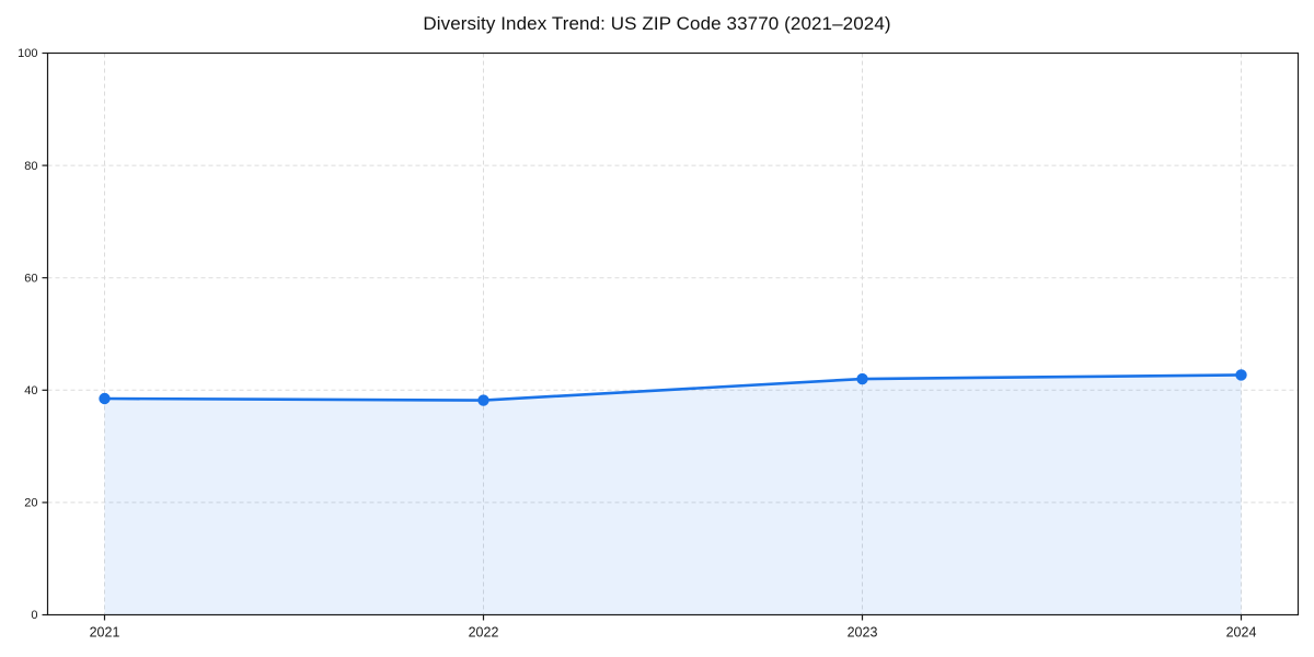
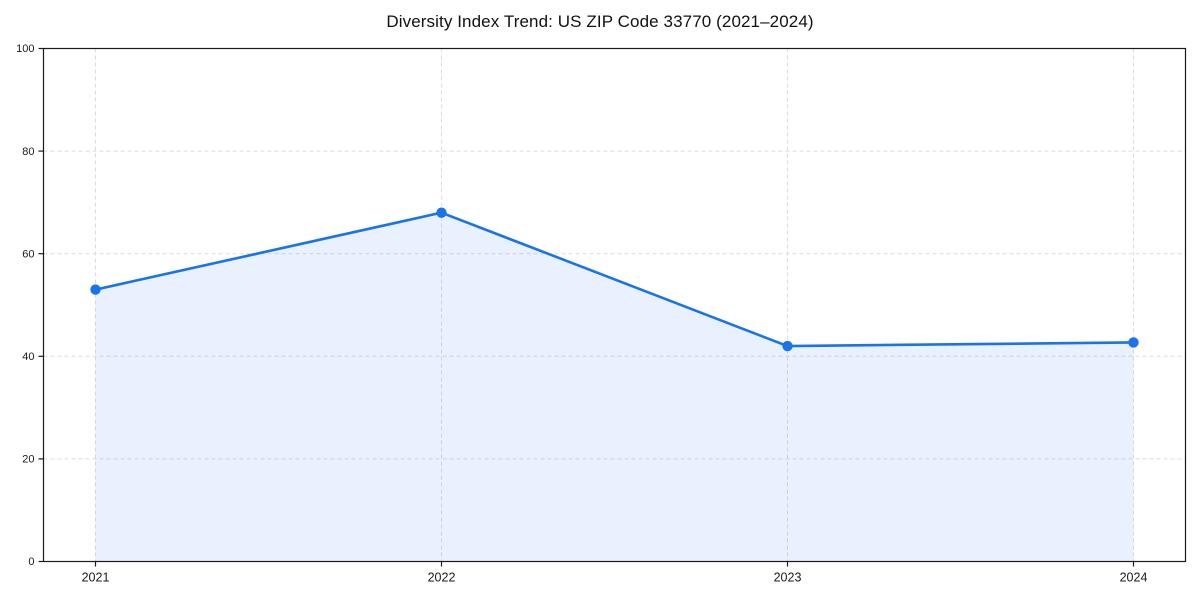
2021: 38 -> 53
2022: 38 -> 68
